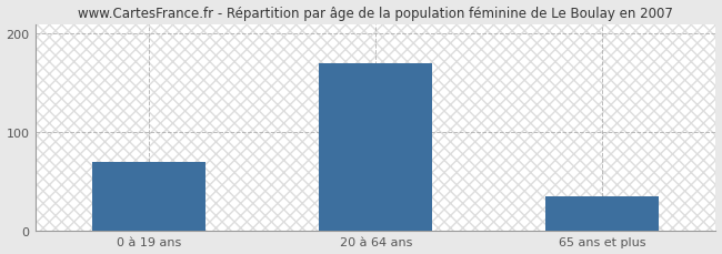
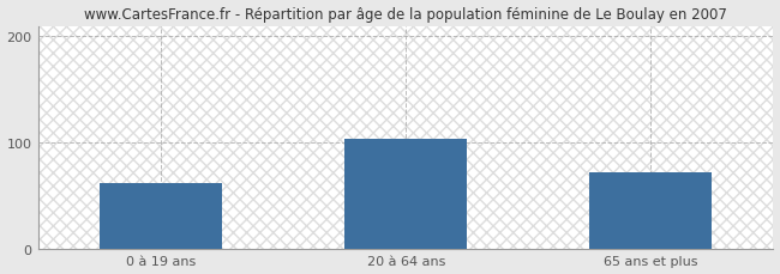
0 à 19 ans: 70 -> 62
20 à 64 ans: 170 -> 104
65 ans et plus: 35 -> 72
